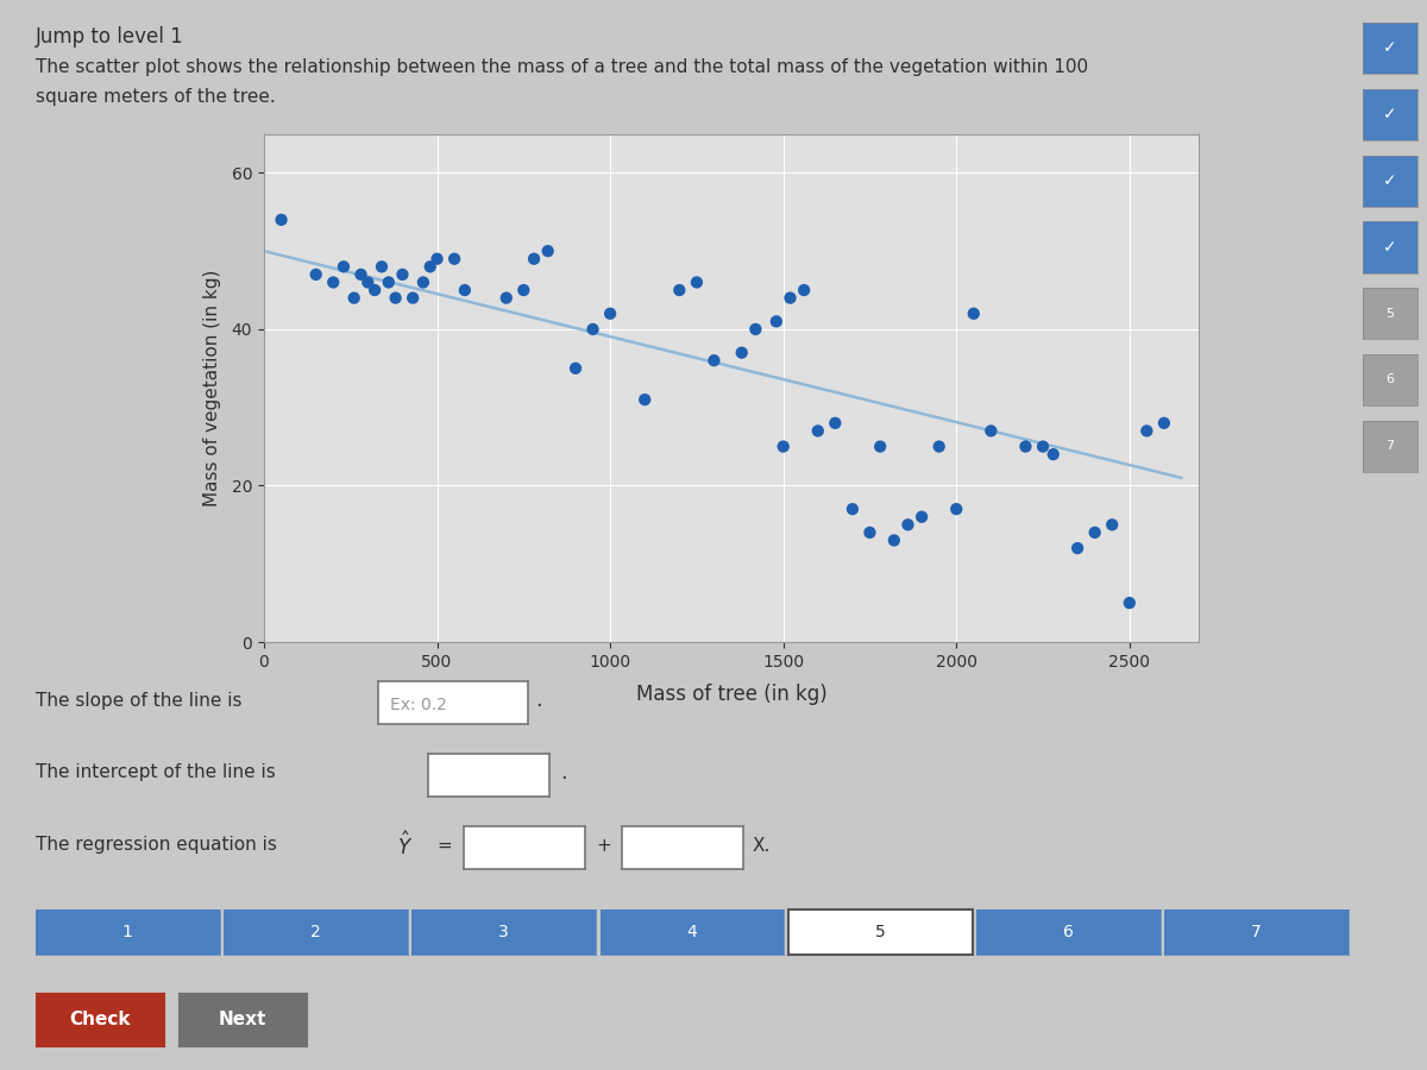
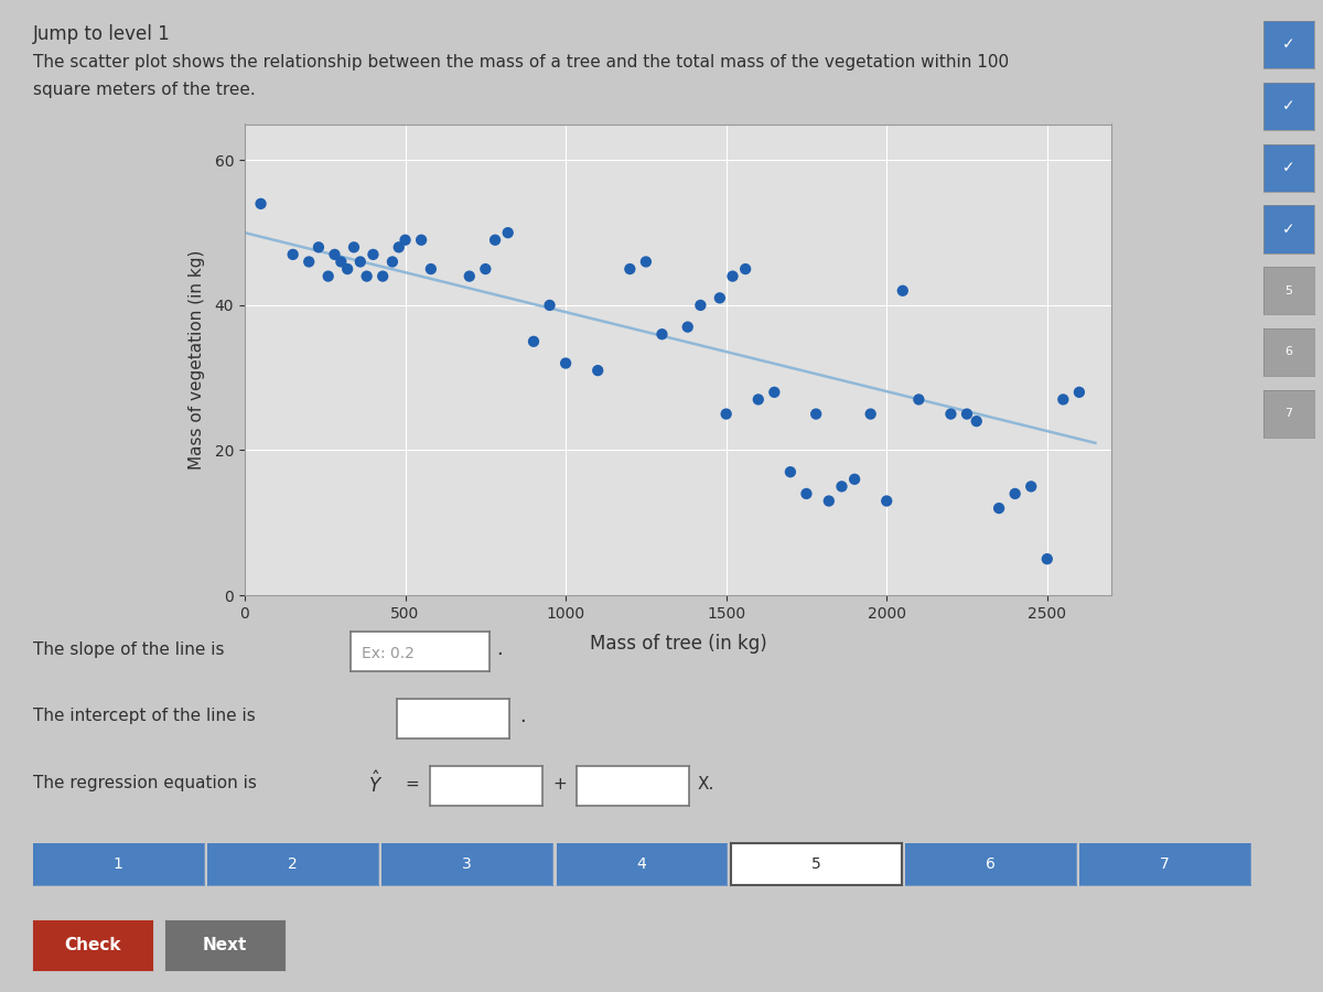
1000: 42 -> 32
2000: 17 -> 13
